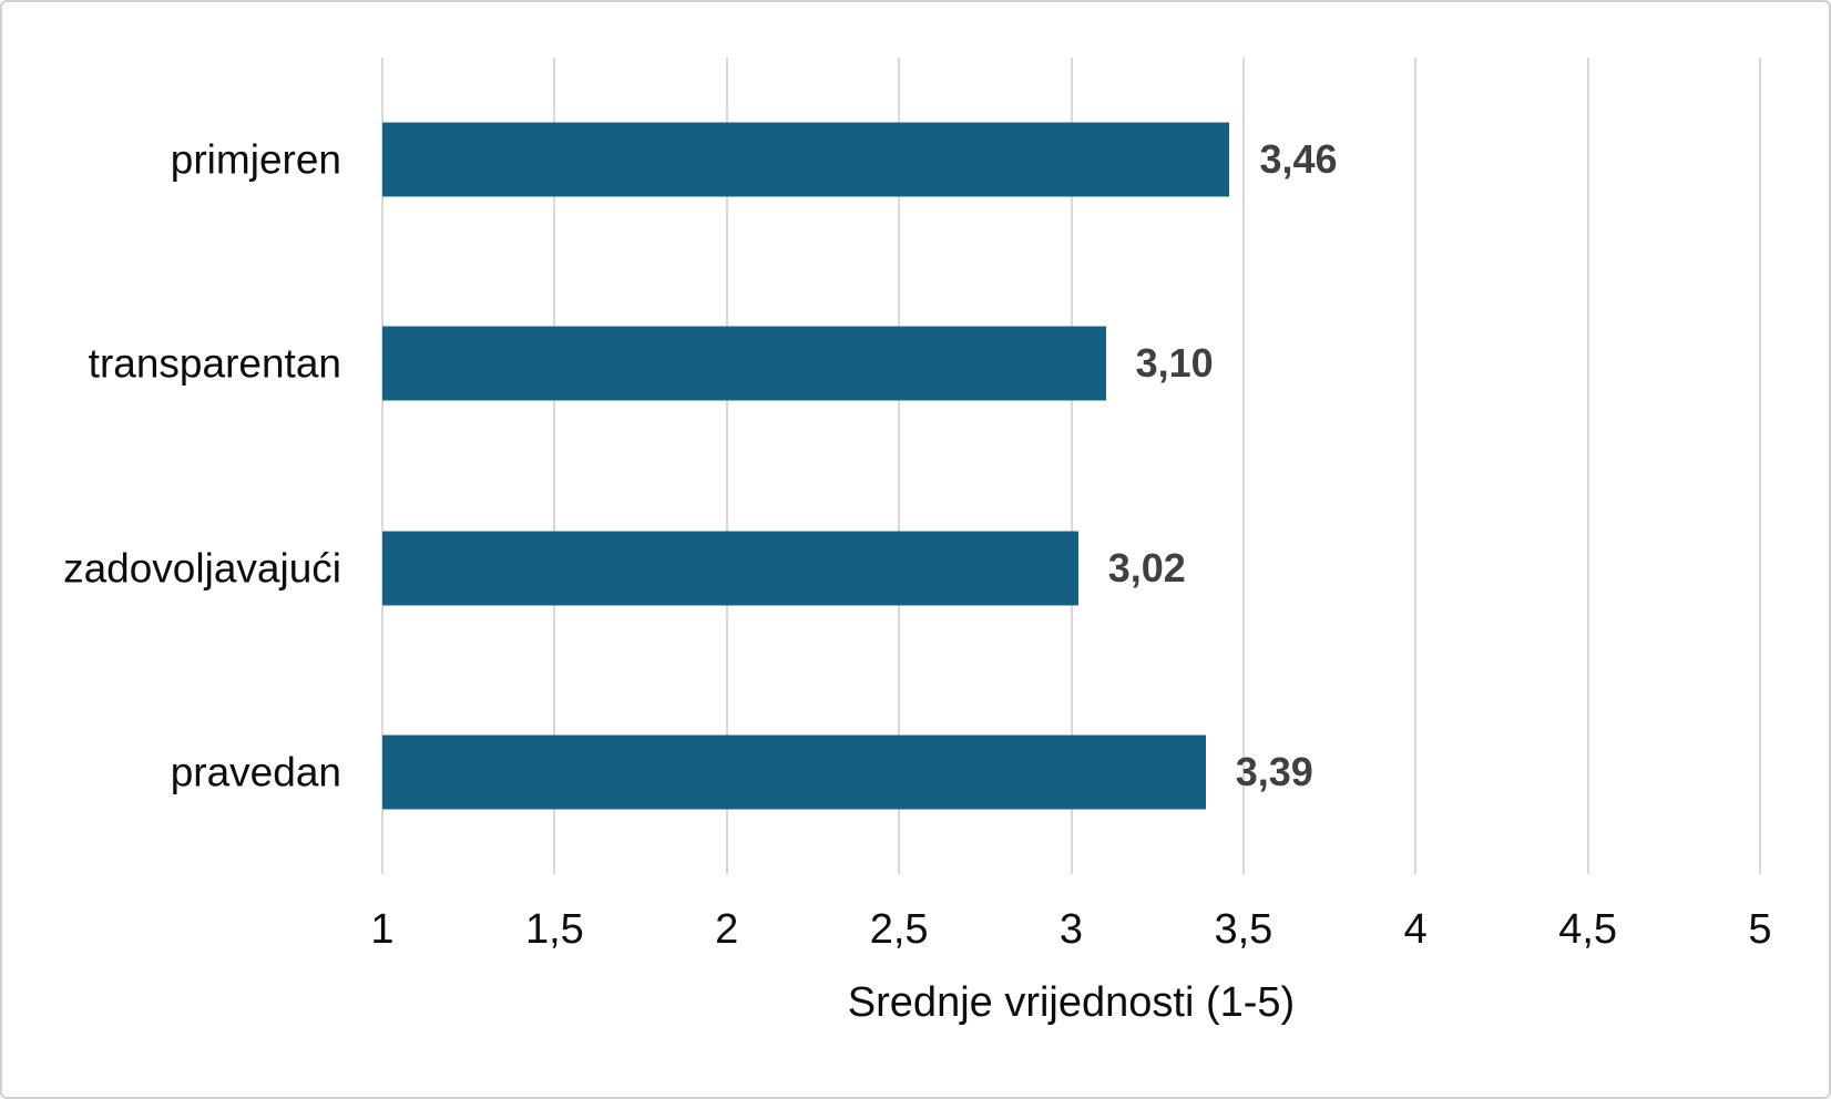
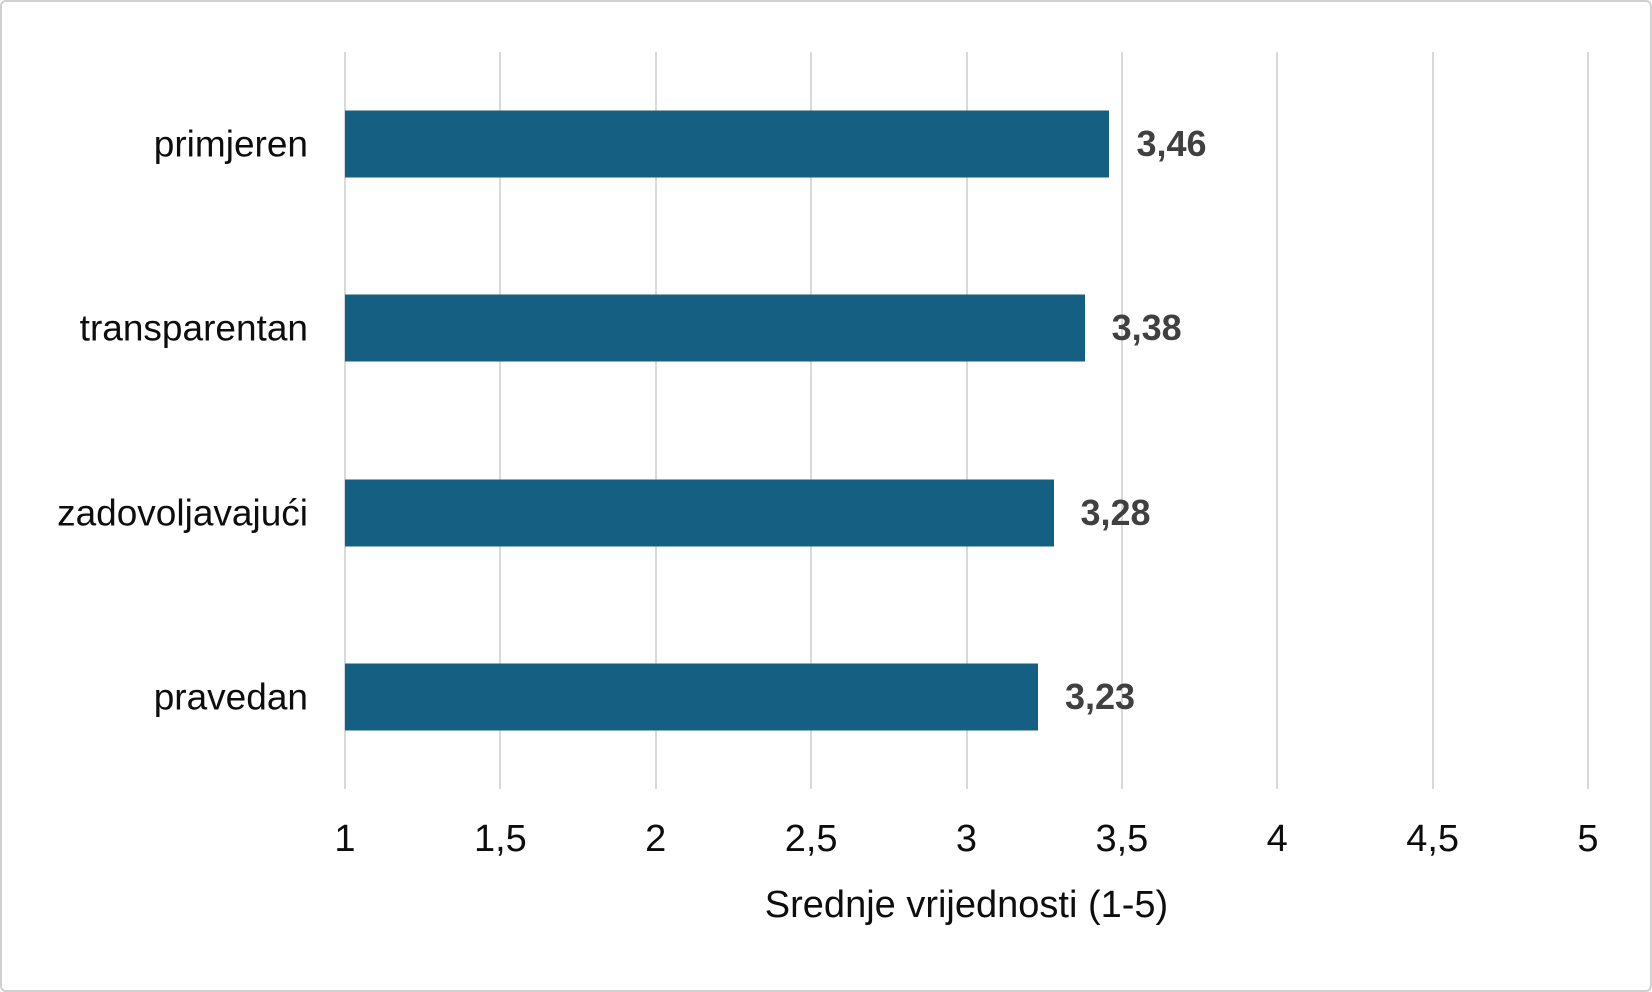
transparentan: 3,10 -> 3,38
zadovoljavajući: 3,02 -> 3,28
pravedan: 3,39 -> 3,23
